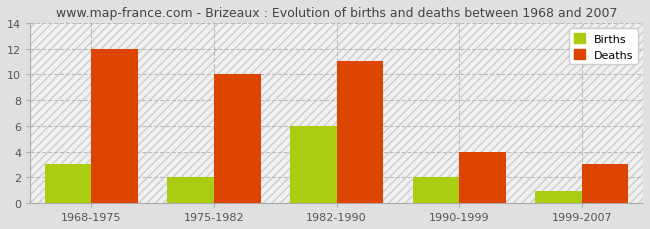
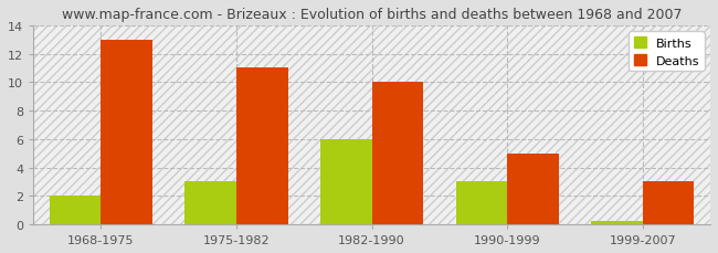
Births/1968-1975: 3.0 -> 2.0
Deaths/1968-1975: 12 -> 13
Births/1975-1982: 2.0 -> 3.0
Deaths/1975-1982: 10 -> 11
Deaths/1982-1990: 11 -> 10
Births/1990-1999: 2.0 -> 3.0
Deaths/1990-1999: 4 -> 5
Births/1999-2007: 0.9 -> 0.2
